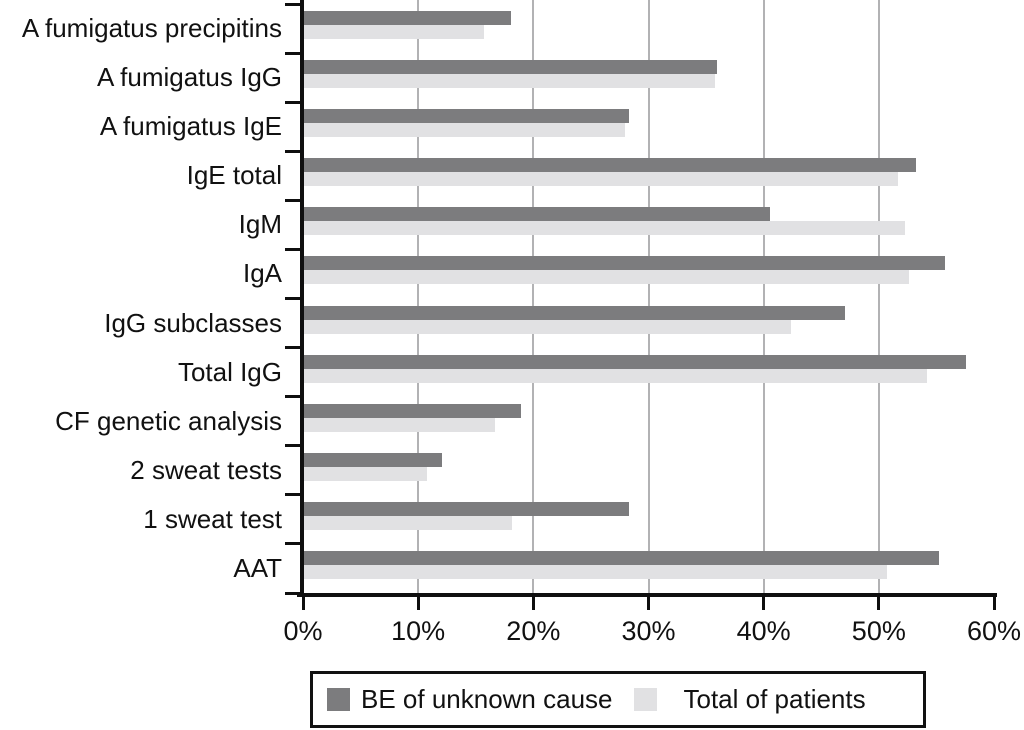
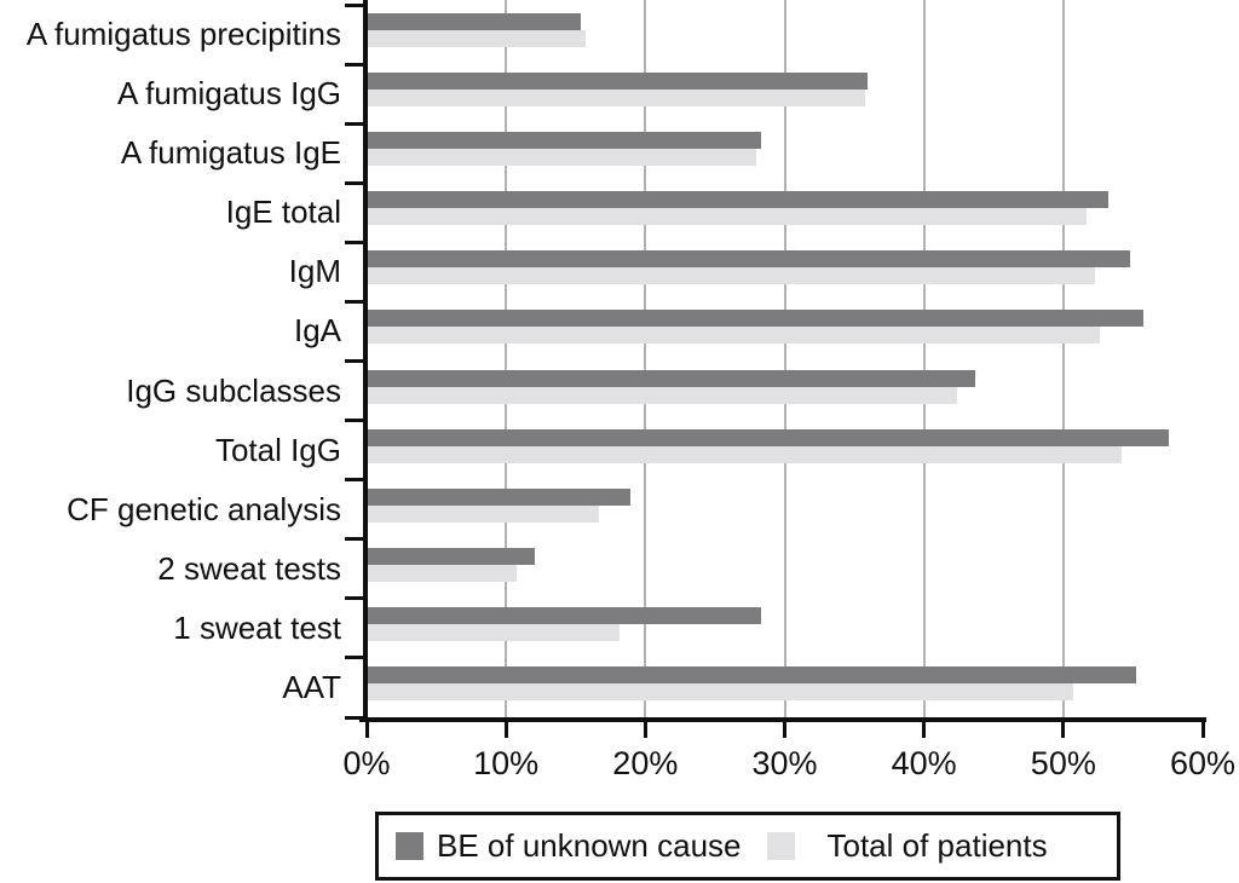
BE of unknown cause/A fumigatus precipitins: 18.0% -> 15.3%
BE of unknown cause/IgM: 40.5% -> 54.7%
BE of unknown cause/IgG subclasses: 47.0% -> 43.6%
